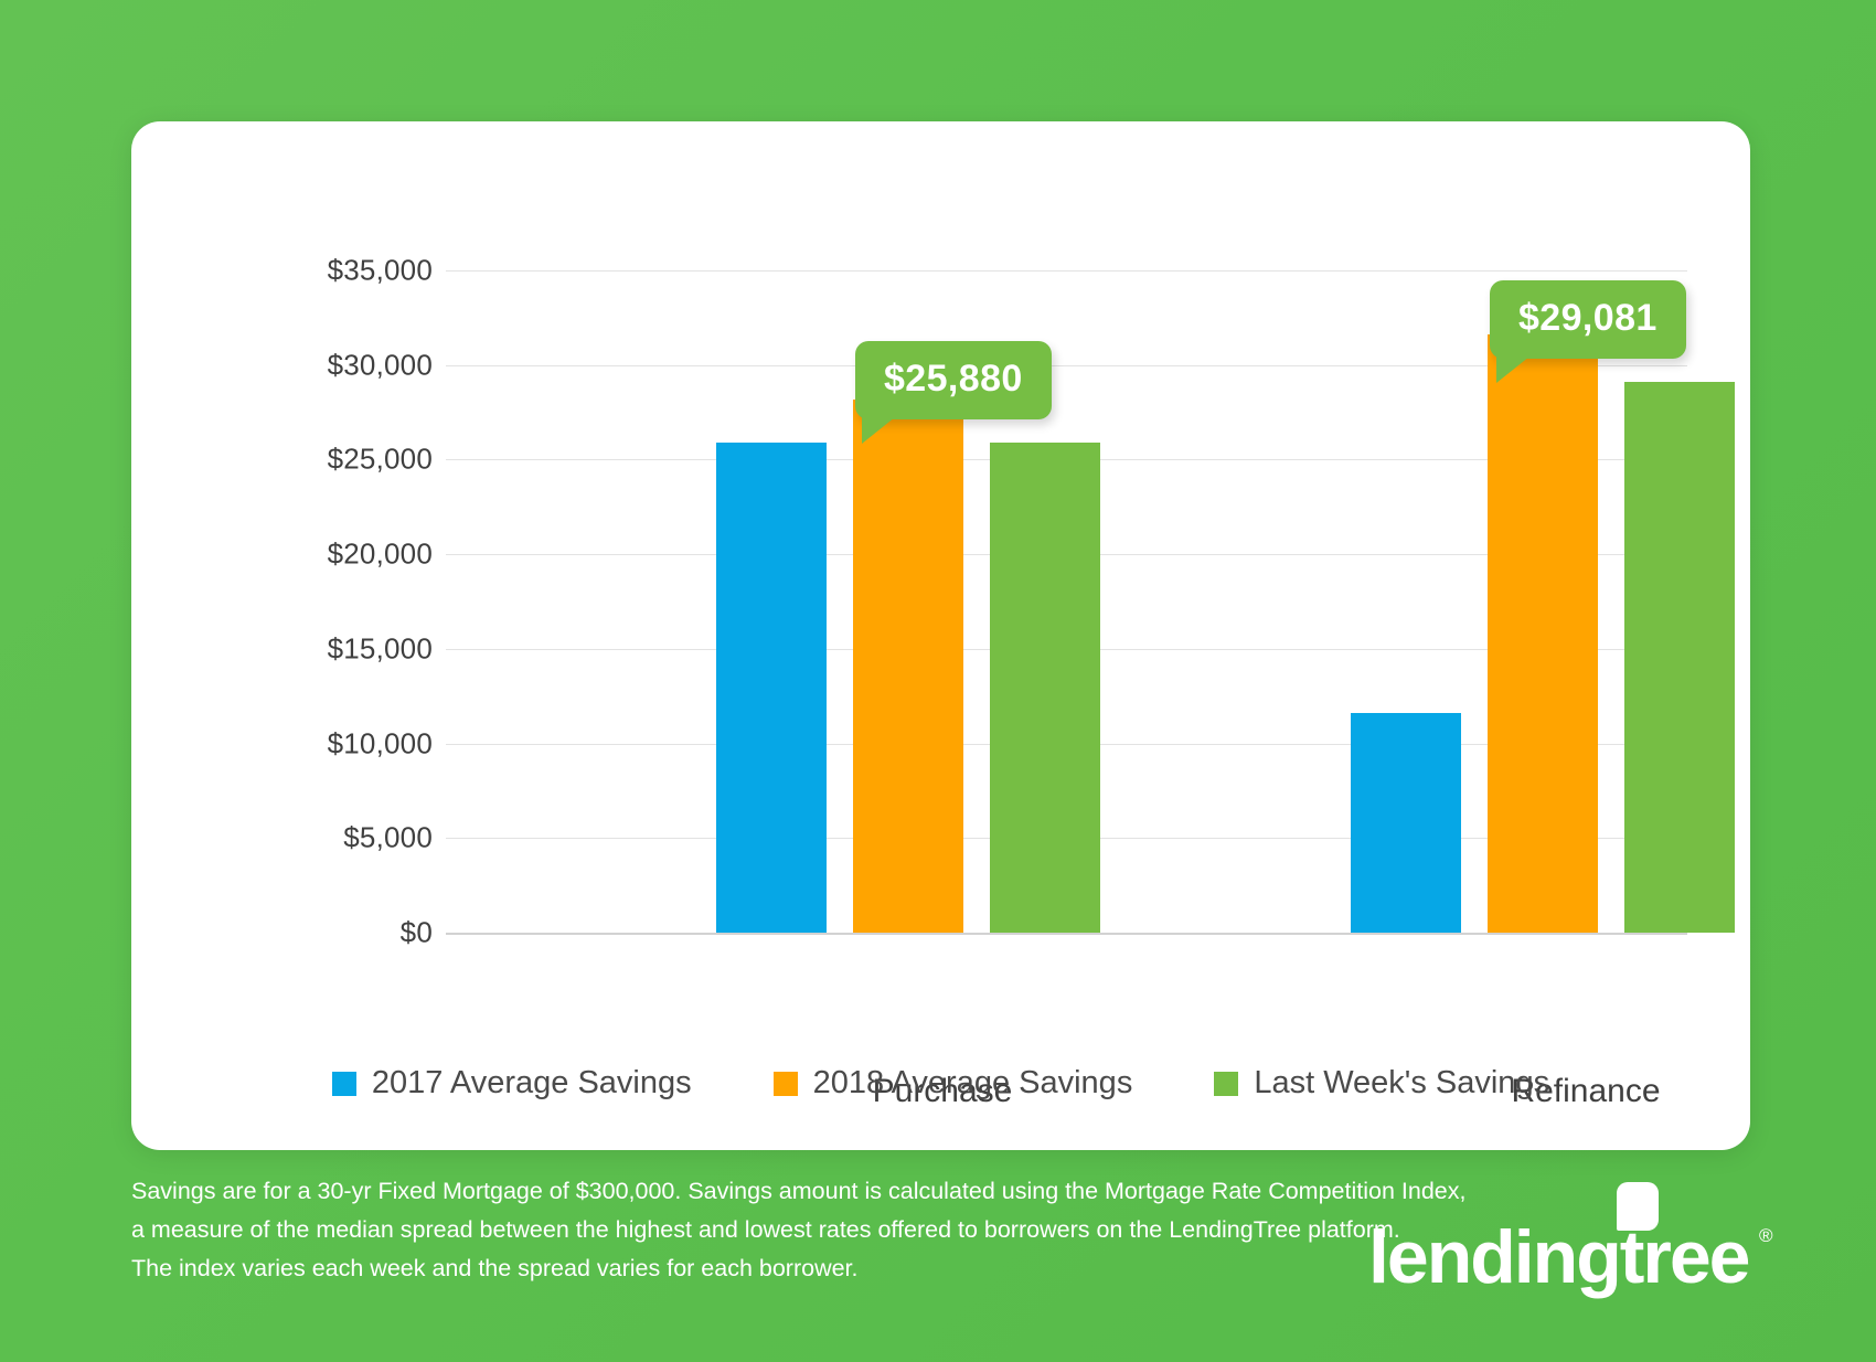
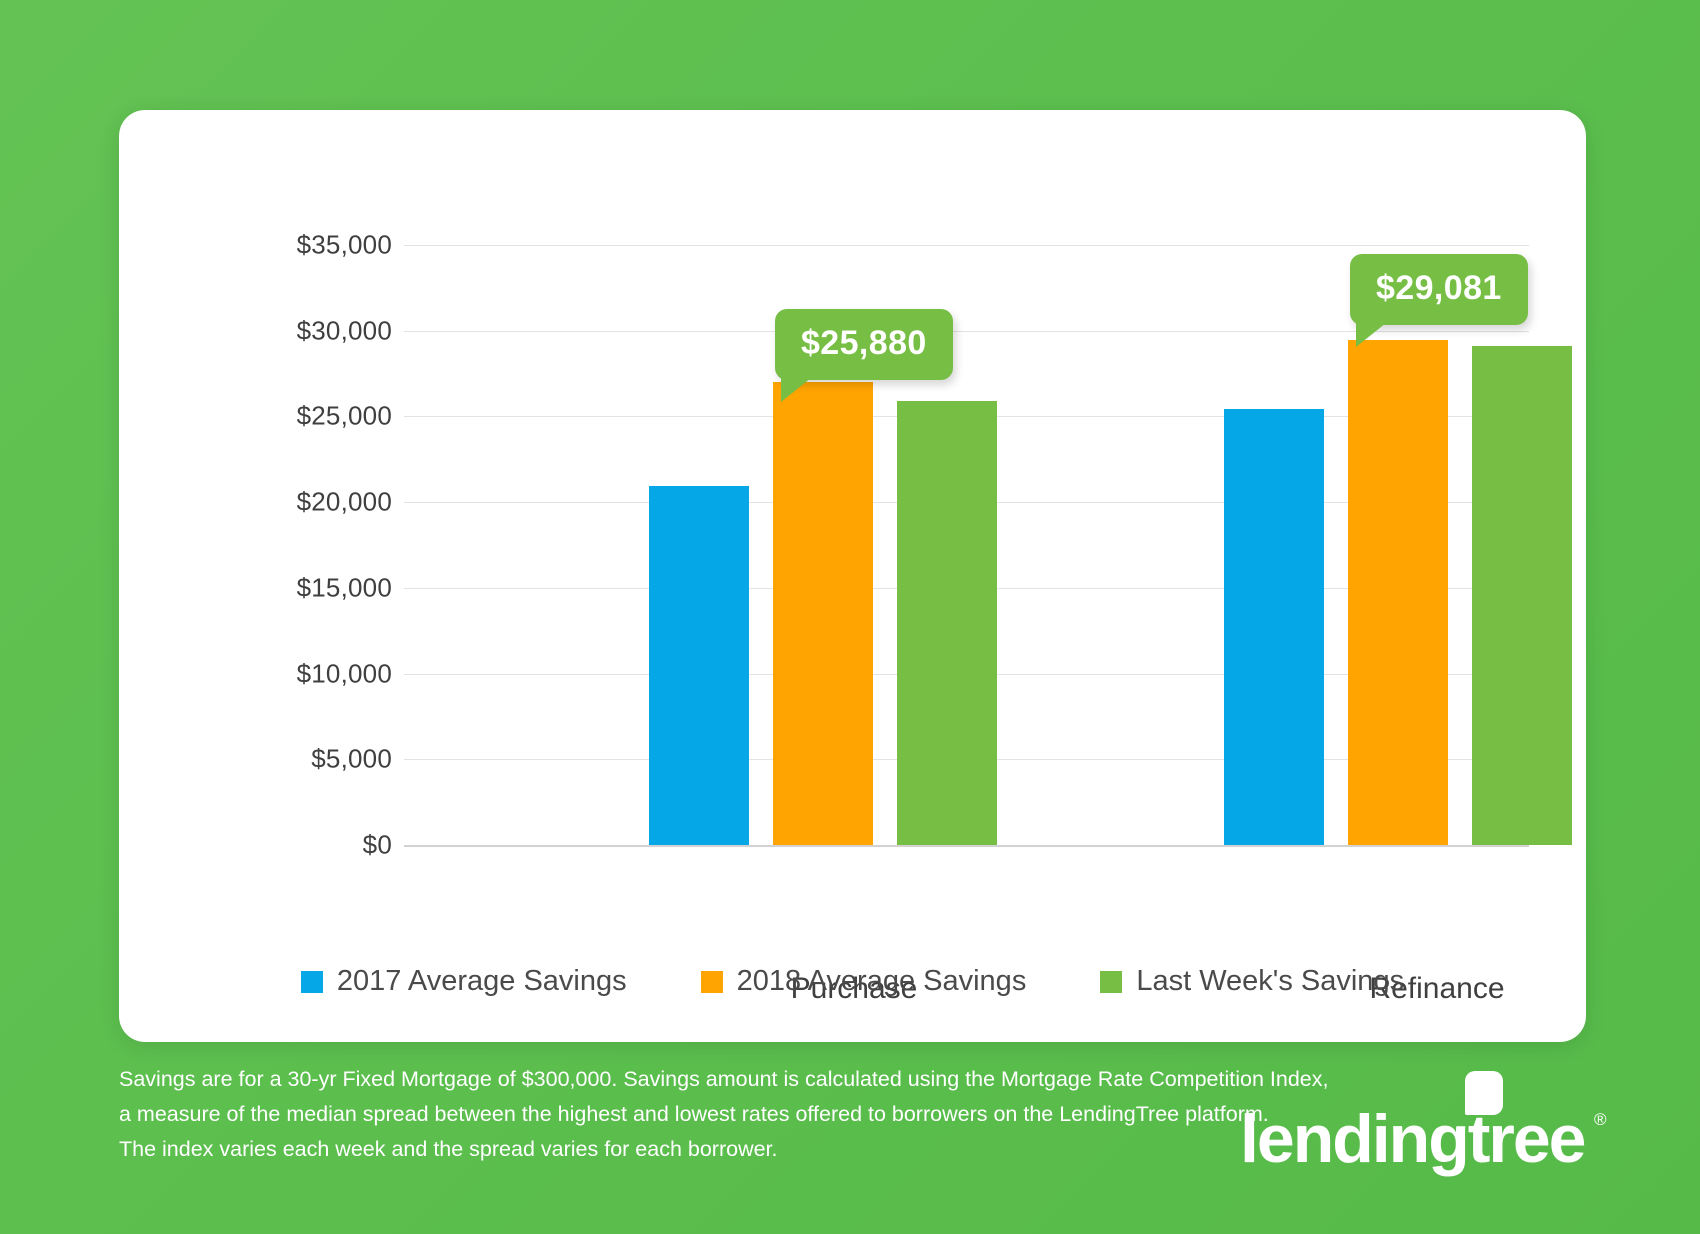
2017 Average Savings/Purchase: $25900 -> $21000
2018 Average Savings/Purchase: $28200 -> $27000
2017 Average Savings/Refinance: $11600 -> $25400
2018 Average Savings/Refinance: $31600 -> $29400
